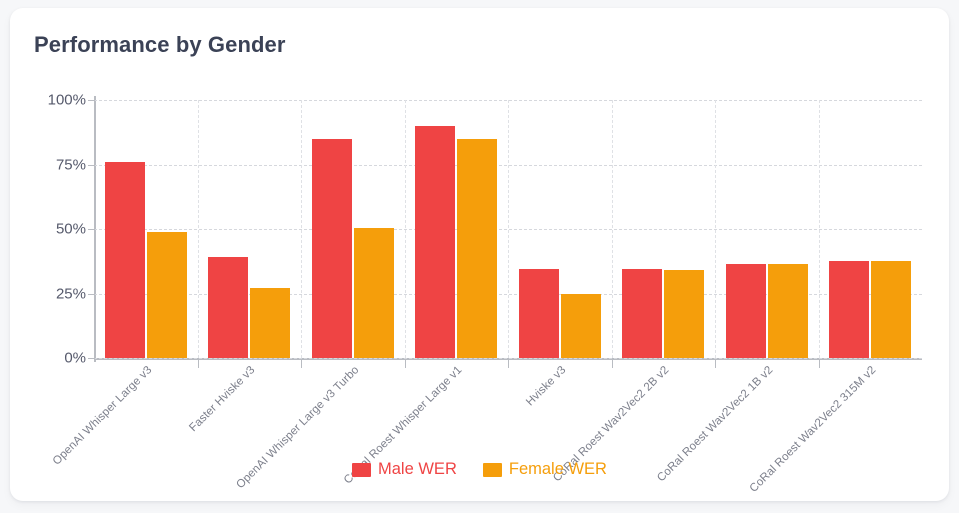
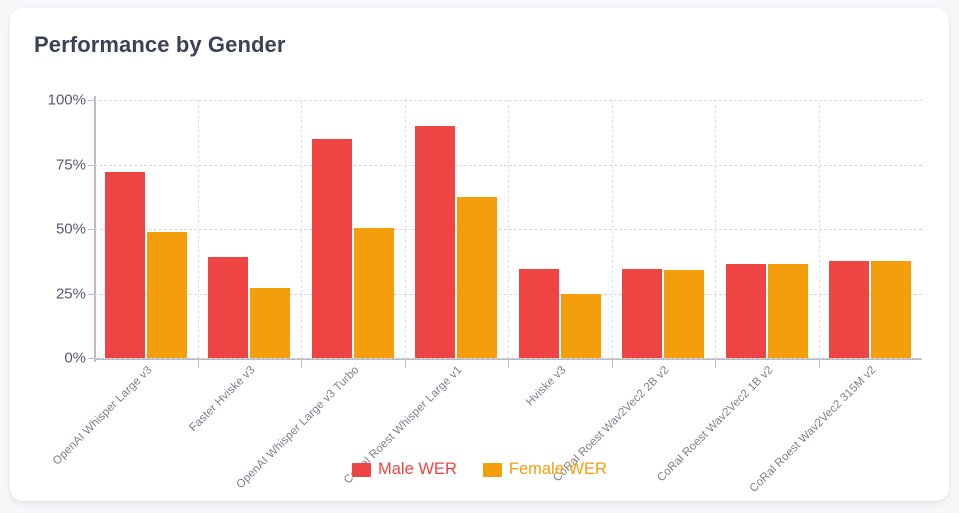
Male WER/OpenAI Whisper Large v3: 76% -> 72%
Female WER/CoRal Roest Whisper Large v1: 85% -> 62%
